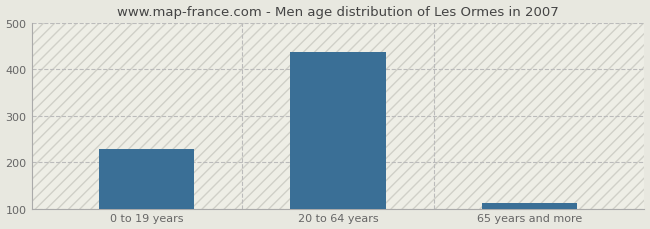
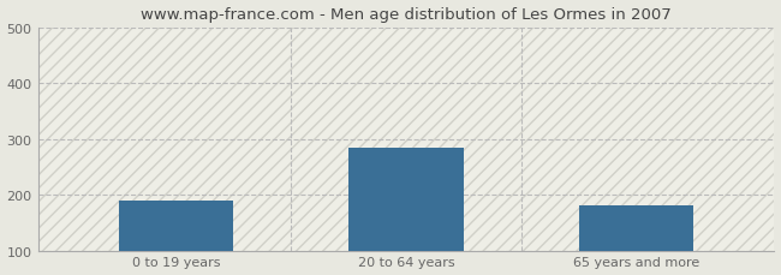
0 to 19 years: 228 -> 190
20 to 64 years: 437 -> 285
65 years and more: 112 -> 180
